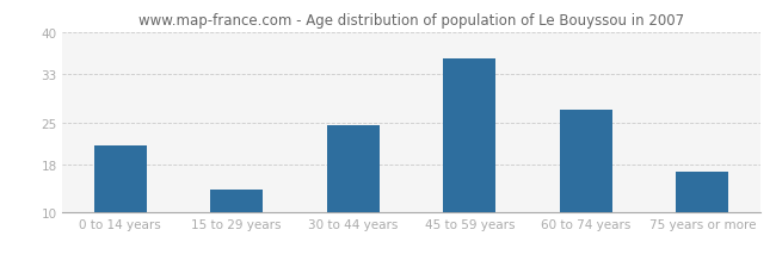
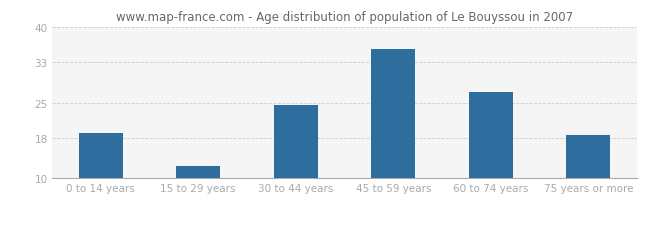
0 to 14 years: 21.2 -> 19.0
15 to 29 years: 13.8 -> 12.5
75 years or more: 16.8 -> 18.5
